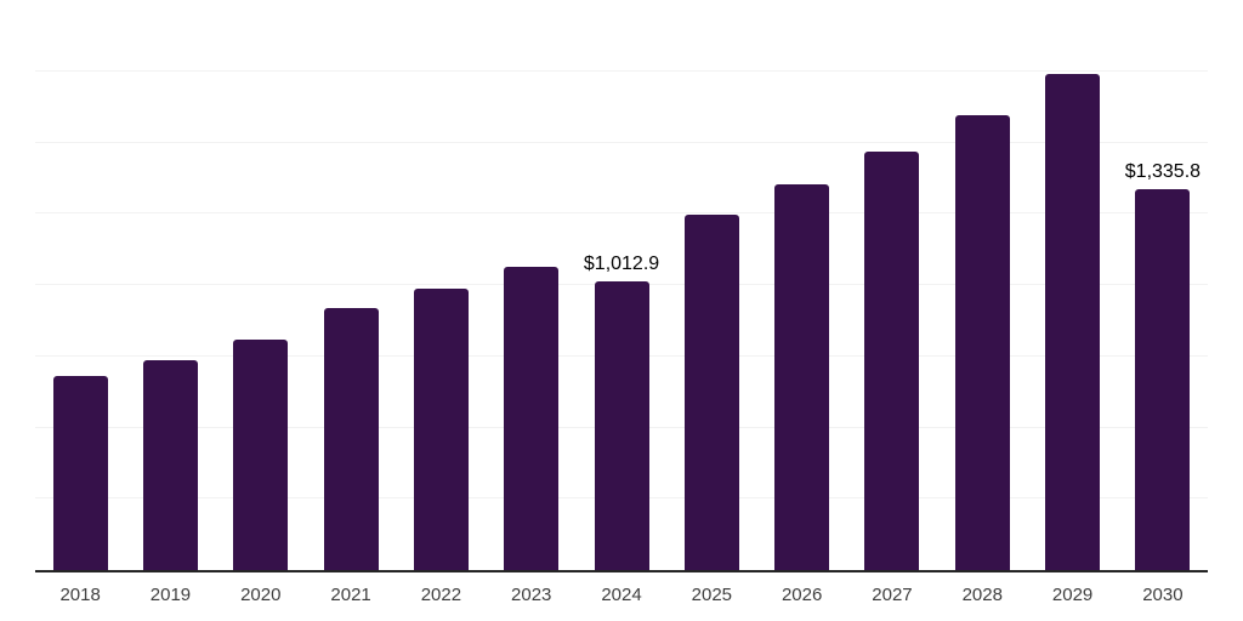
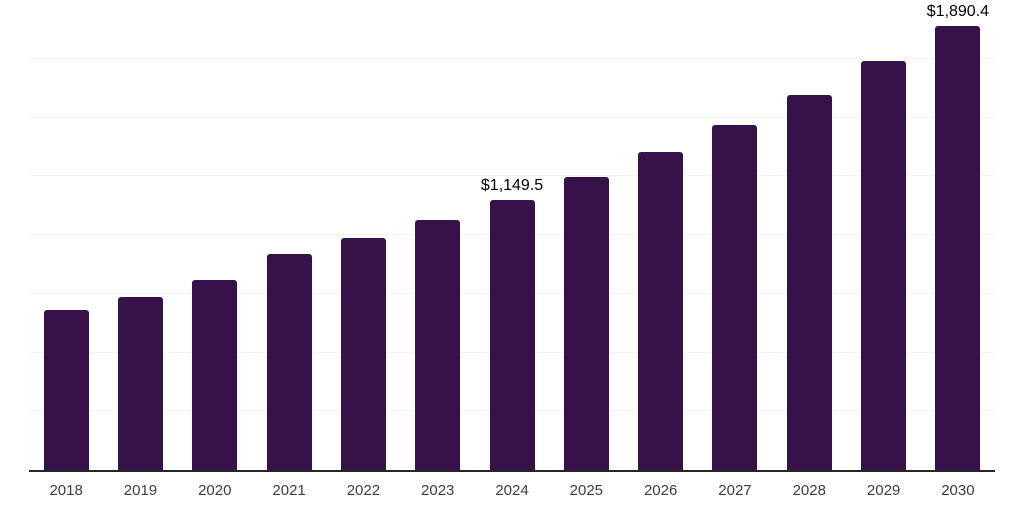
2024: $1,012.9 -> $1,149.5
2030: $1,335.8 -> $1,890.4
